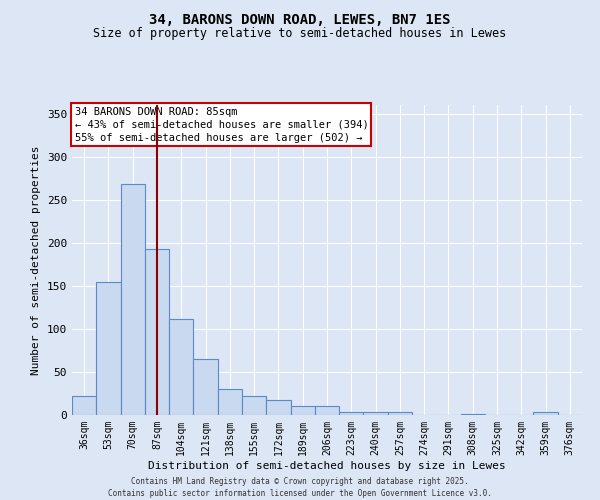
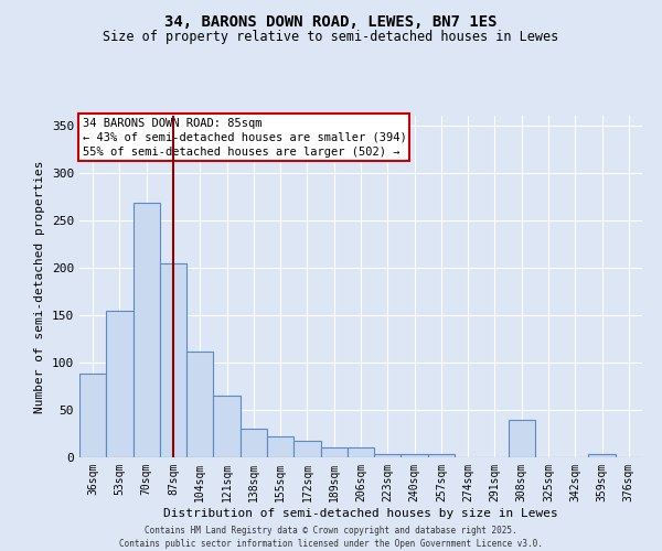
36sqm: 22 -> 88
87sqm: 193 -> 204
308sqm: 1 -> 40
